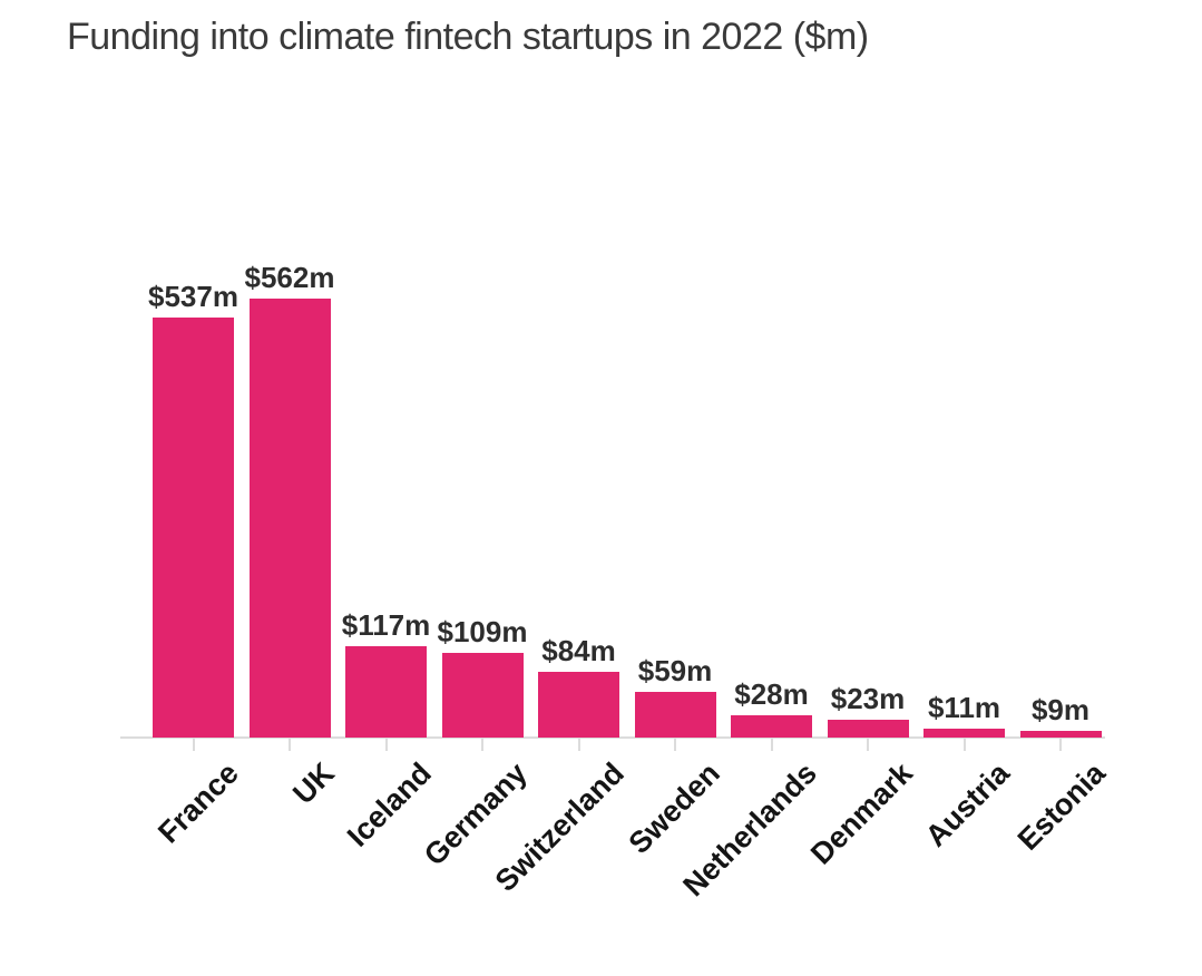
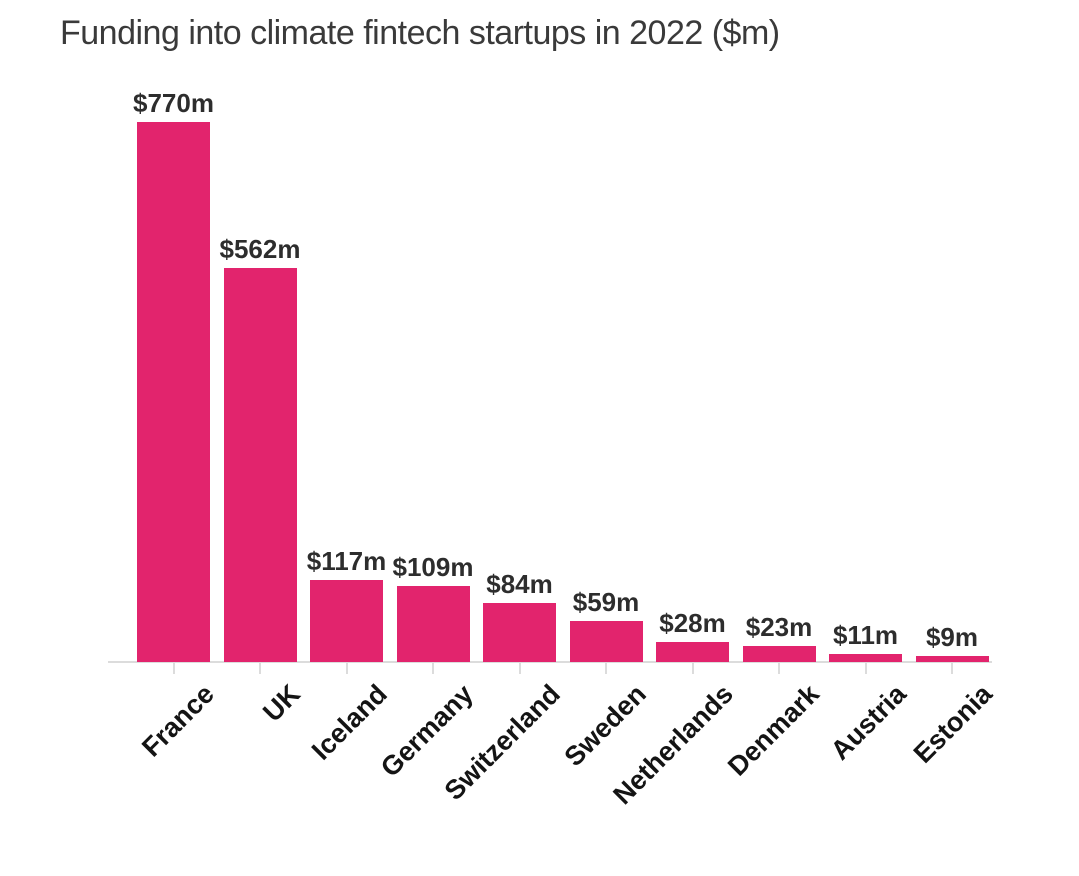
France: $537m -> $770m
